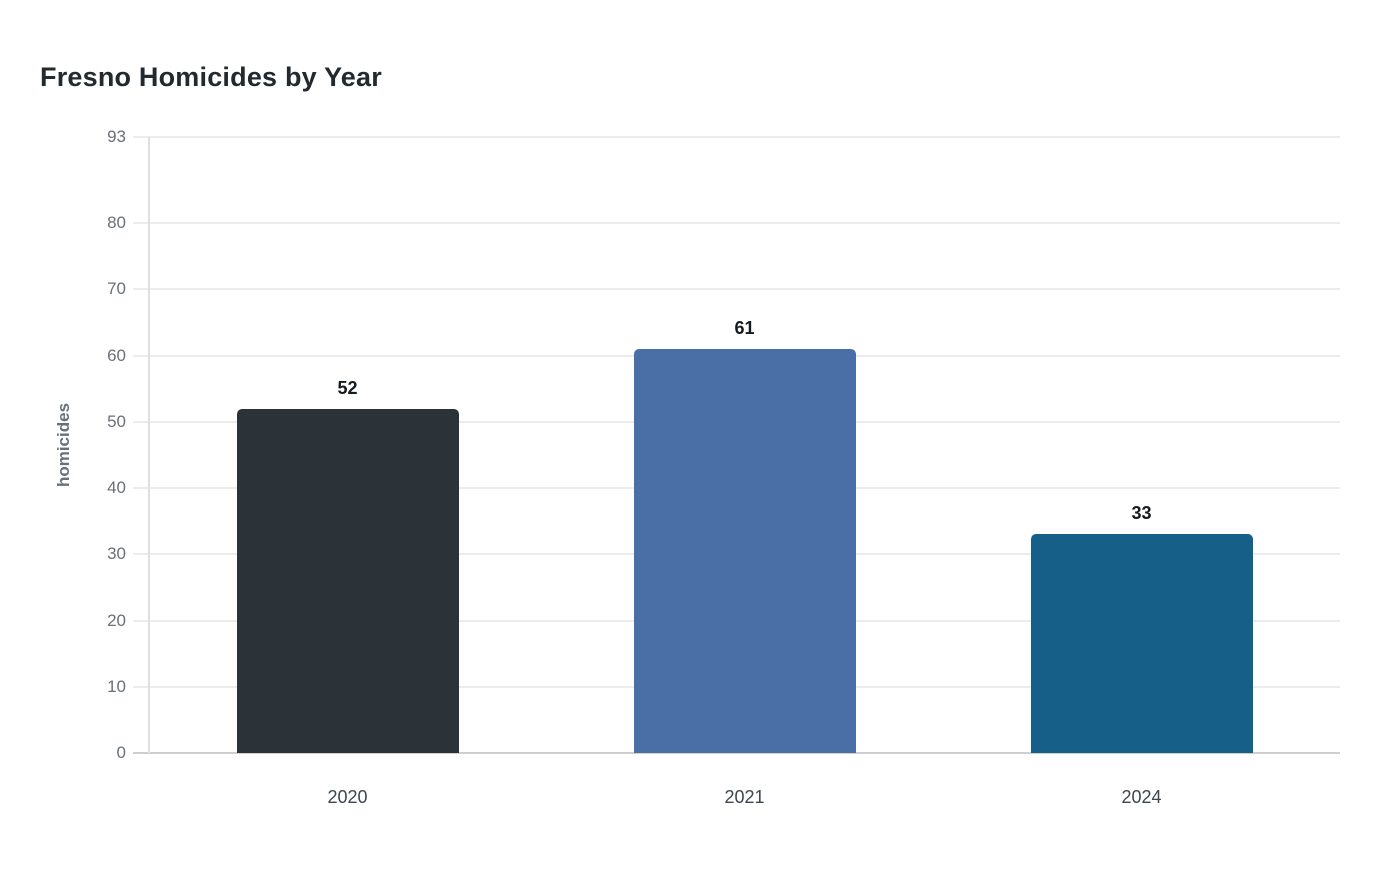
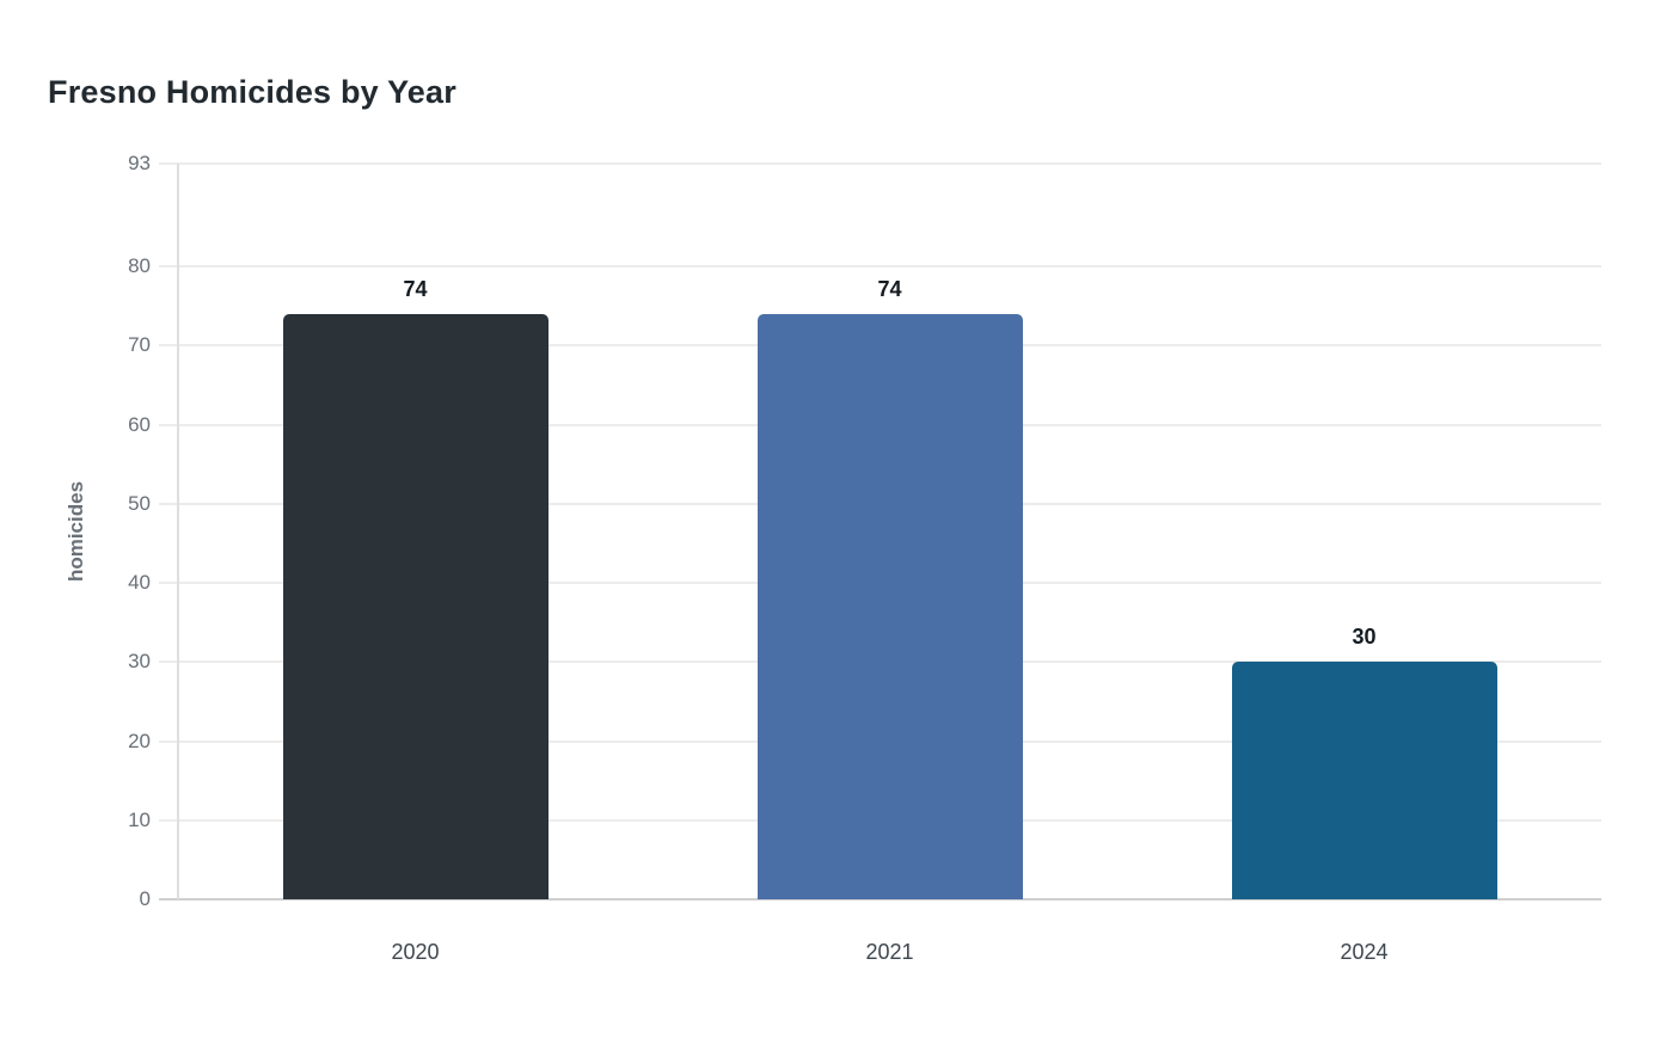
2020: 52 -> 74
2021: 61 -> 74
2024: 33 -> 30
